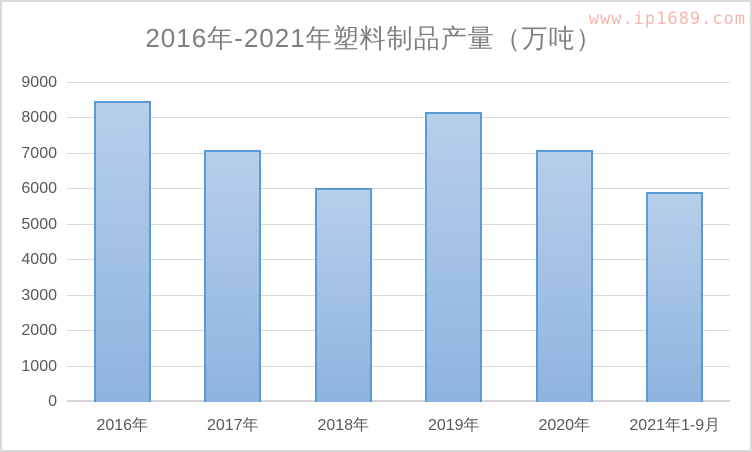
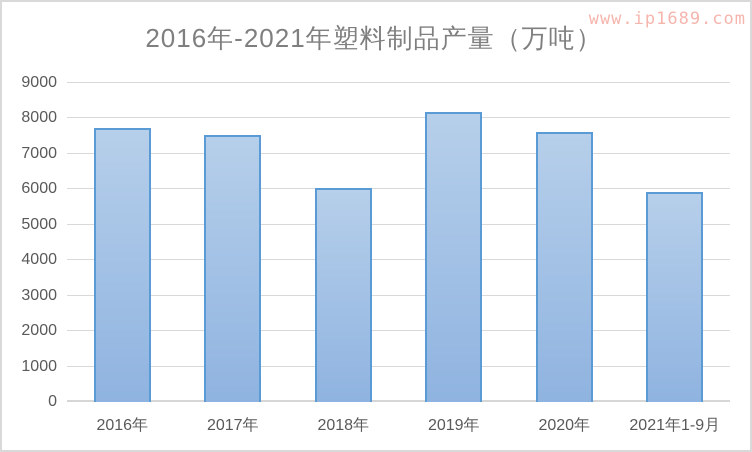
2016年: 8500 -> 7700
2017年: 7100 -> 7500
2020年: 7100 -> 7600
